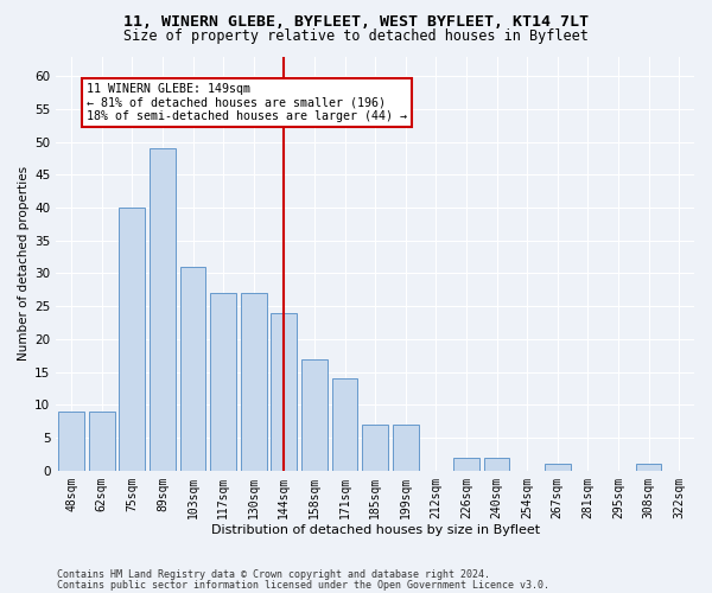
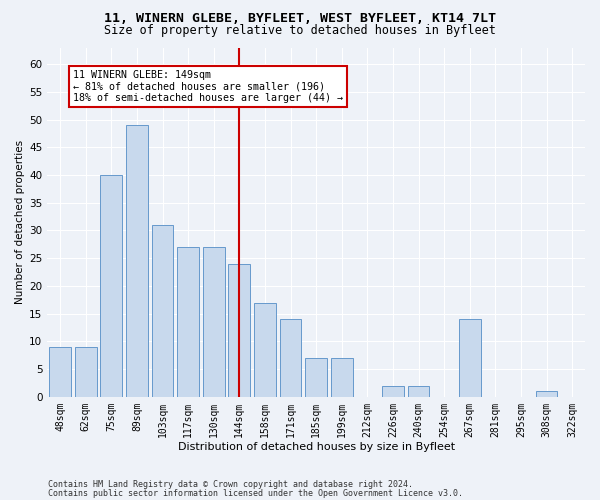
267sqm: 1 -> 14
